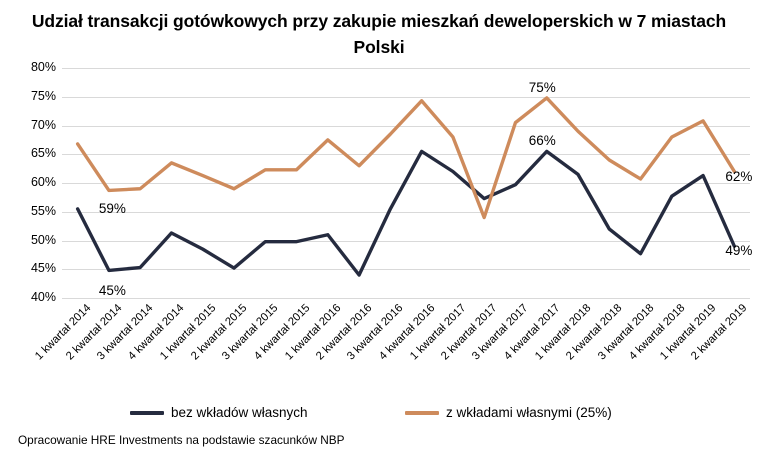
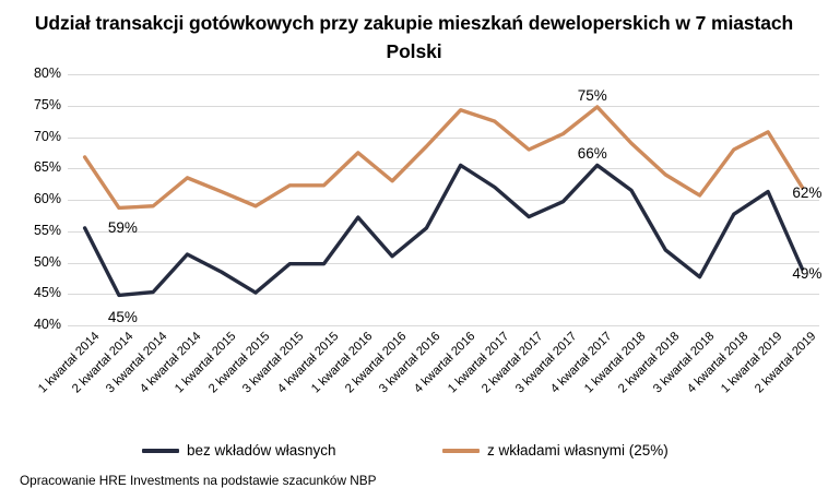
bez wkładów własnych/1 kwartał 2016: 51% -> 57%
bez wkładów własnych/2 kwartał 2016: 44% -> 51%
z wkładami własnymi (25%)/1 kwartał 2017: 68% -> 72%
z wkładami własnymi (25%)/2 kwartał 2017: 54% -> 68%
